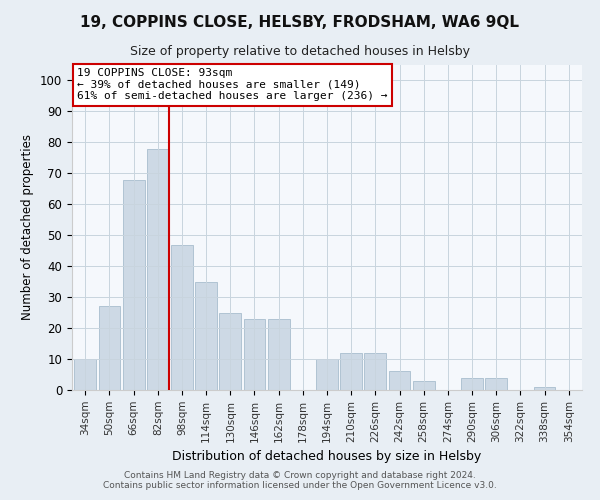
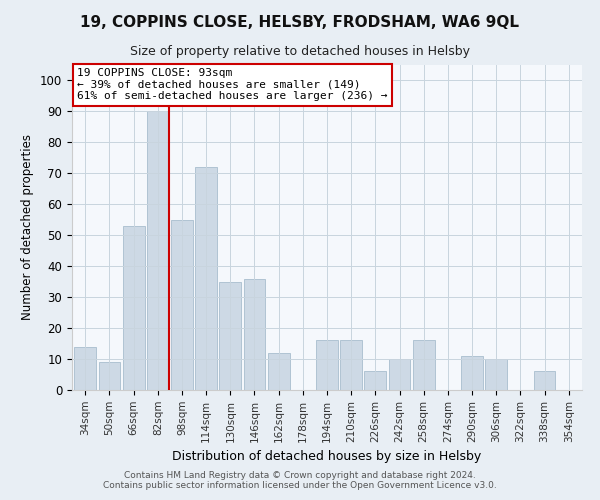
34sqm: 10 -> 14
50sqm: 27 -> 9
66sqm: 68 -> 53
82sqm: 78 -> 90
98sqm: 47 -> 55
114sqm: 35 -> 72
130sqm: 25 -> 35
146sqm: 23 -> 36
162sqm: 23 -> 12
194sqm: 10 -> 16
210sqm: 12 -> 16
226sqm: 12 -> 6
242sqm: 6 -> 10
258sqm: 3 -> 16
290sqm: 4 -> 11
306sqm: 4 -> 10
338sqm: 1 -> 6
